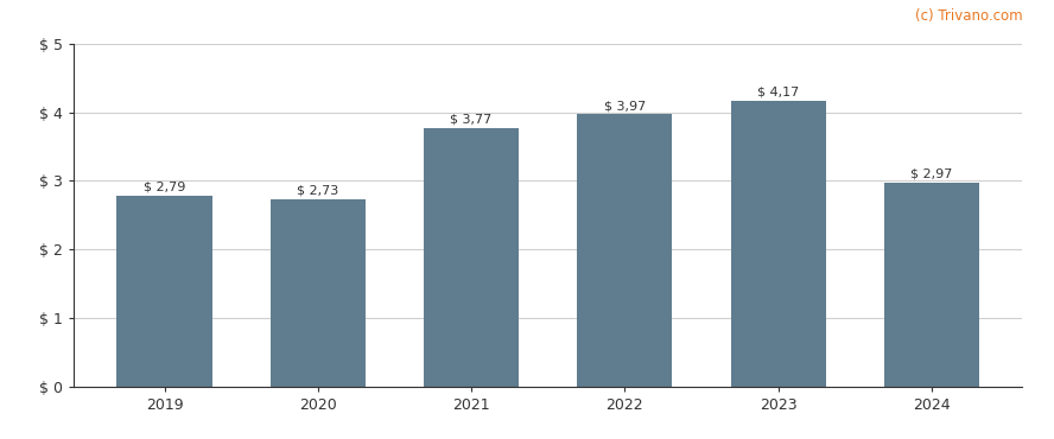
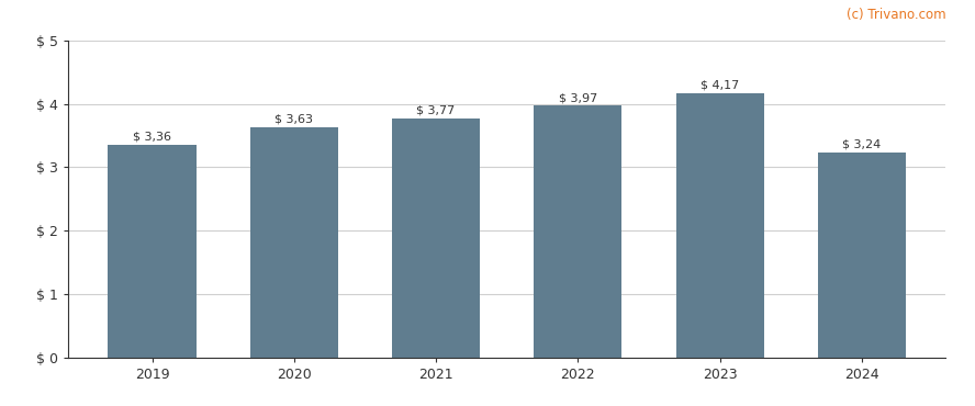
2019: 2,79 -> 3,36
2020: 2,73 -> 3,63
2024: 2,97 -> 3,24
